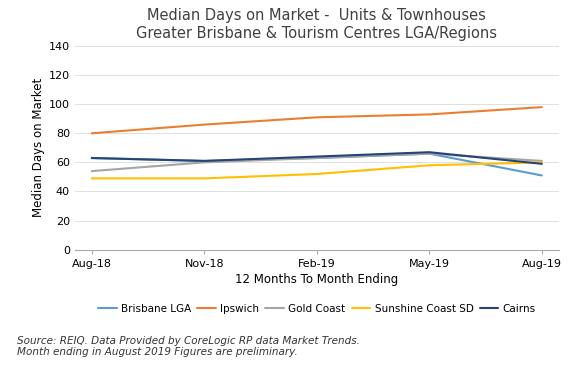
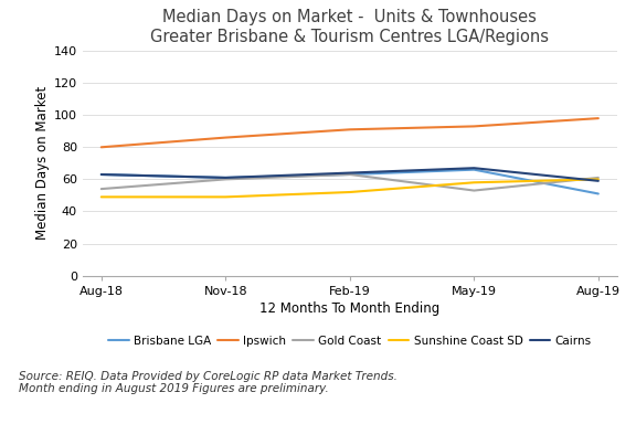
Gold Coast/May-19: 66 -> 53
